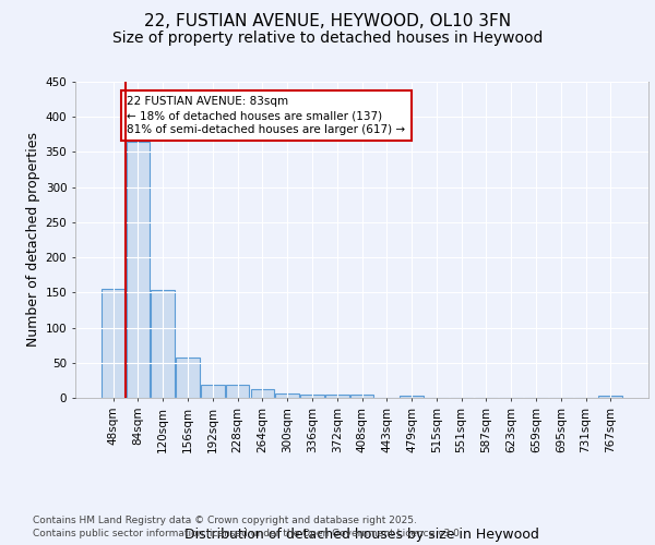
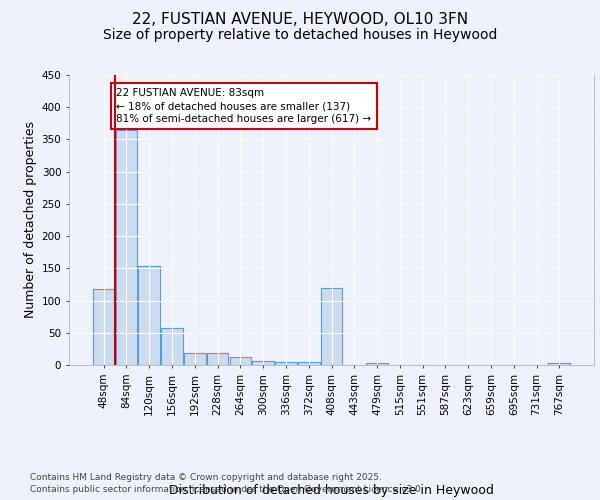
48sqm: 155 -> 118
408sqm: 5 -> 120
